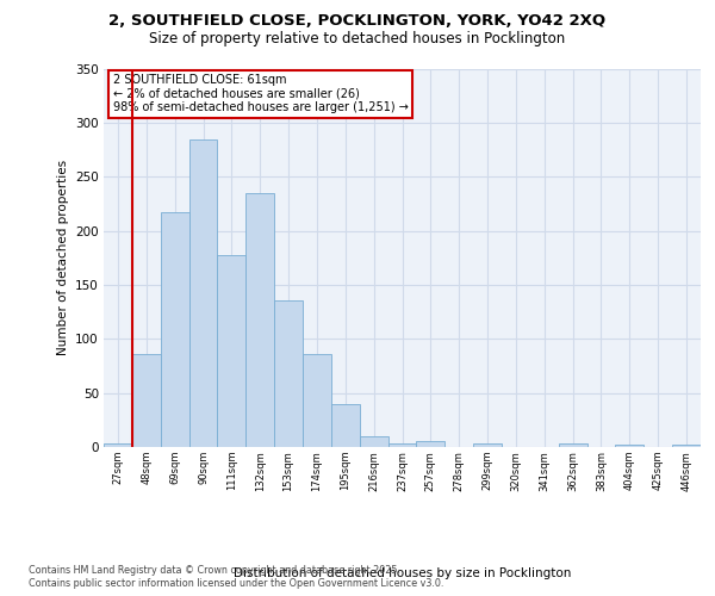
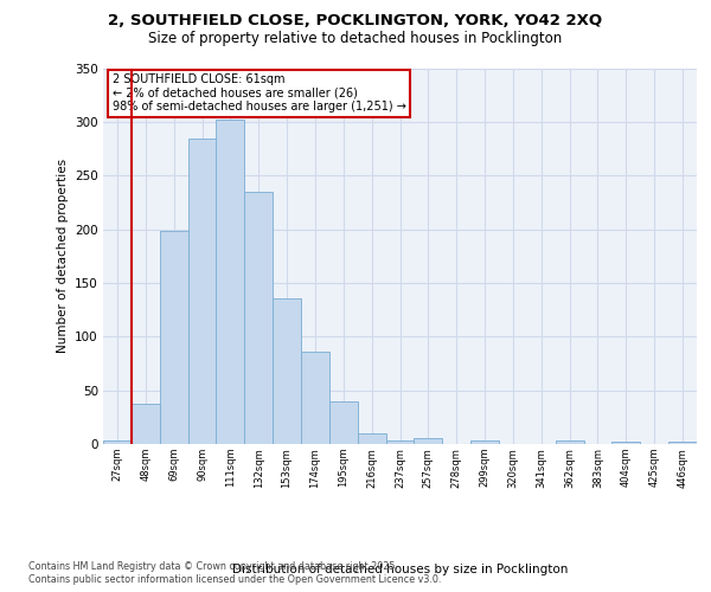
48sqm: 86 -> 38
69sqm: 217 -> 198
111sqm: 177 -> 302
